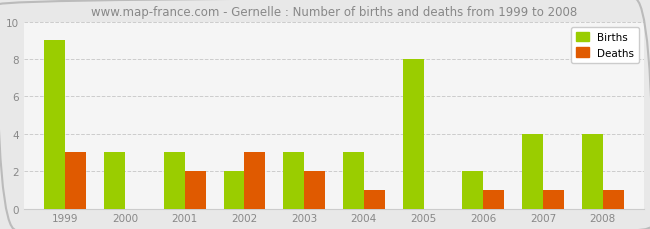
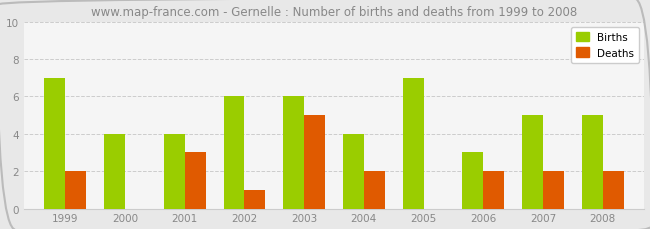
Births/1999: 9 -> 7
Deaths/1999: 3 -> 2
Births/2000: 3 -> 4
Births/2001: 3 -> 4
Deaths/2001: 2 -> 3
Births/2002: 2 -> 6
Deaths/2002: 3 -> 1
Births/2003: 3 -> 6
Deaths/2003: 2 -> 5
Births/2004: 3 -> 4
Deaths/2004: 1 -> 2
Births/2005: 8 -> 7
Births/2006: 2 -> 3
Deaths/2006: 1 -> 2
Births/2007: 4 -> 5
Deaths/2007: 1 -> 2
Births/2008: 4 -> 5
Deaths/2008: 1 -> 2
